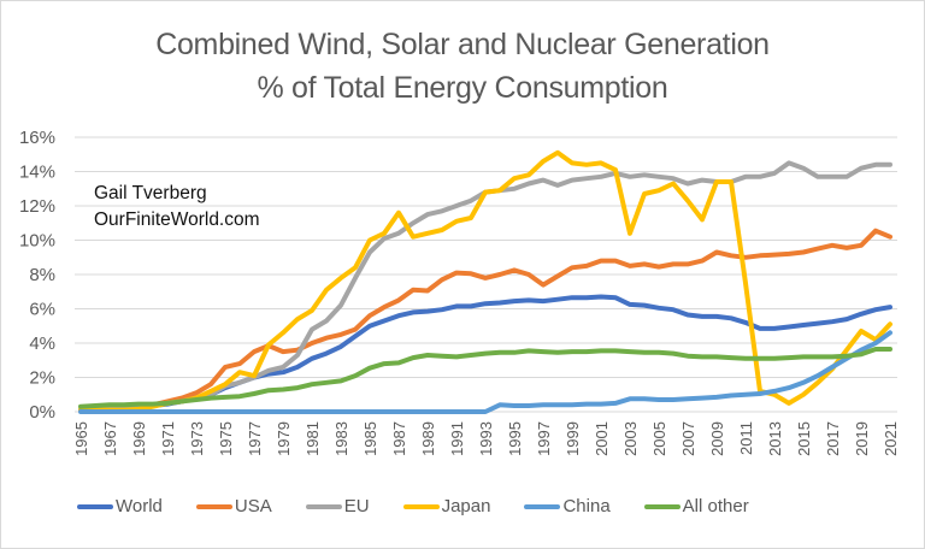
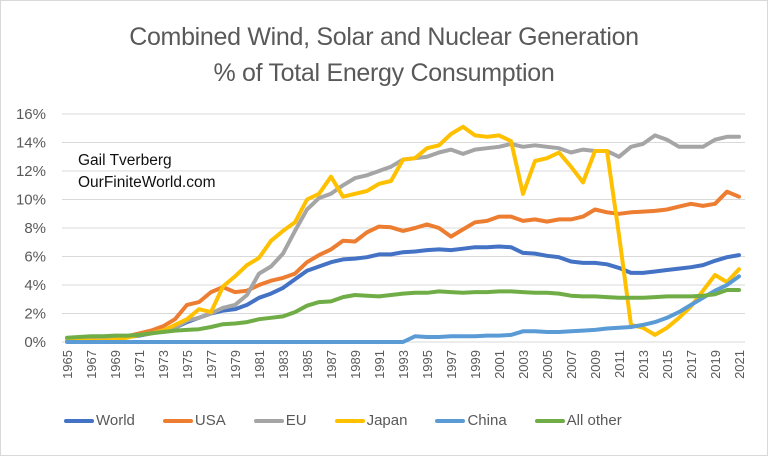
EU/2011: 13.7% -> 13.0%
